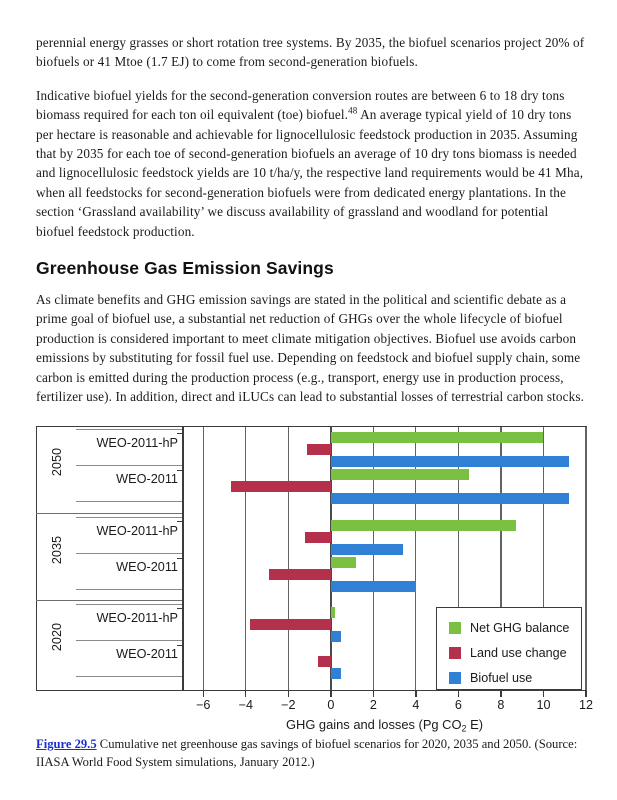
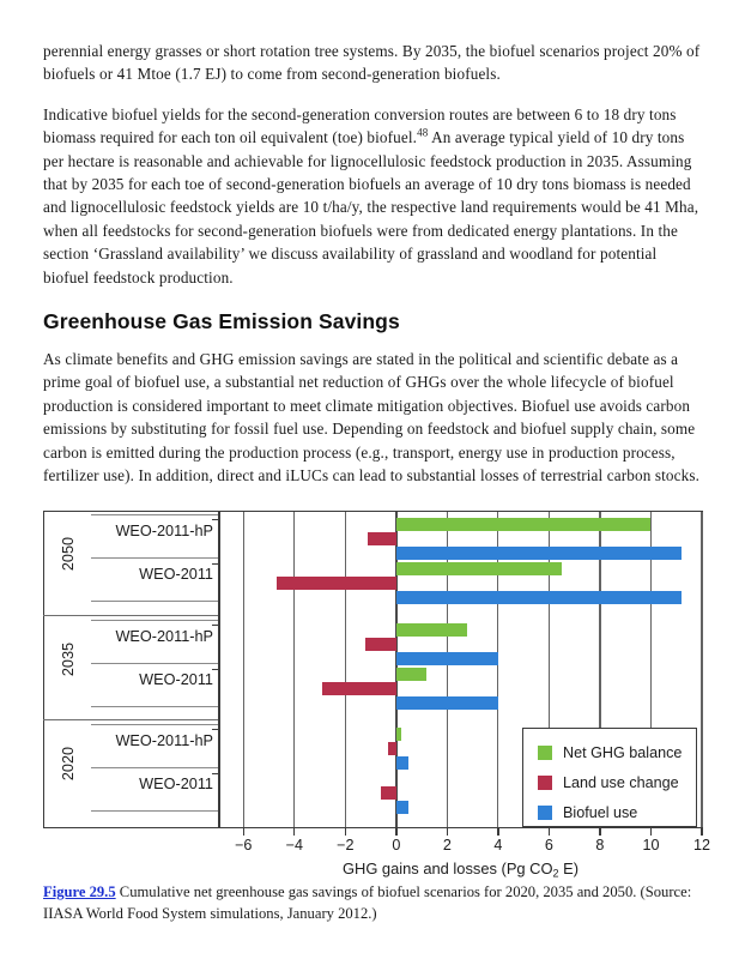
Net GHG balance/2035 WEO-2011-hP: 8.7 -> 2.8
Biofuel use/2035 WEO-2011-hP: 3.4 -> 4.0
Land use change/2020 WEO-2011-hP: -3.8 -> -0.3
